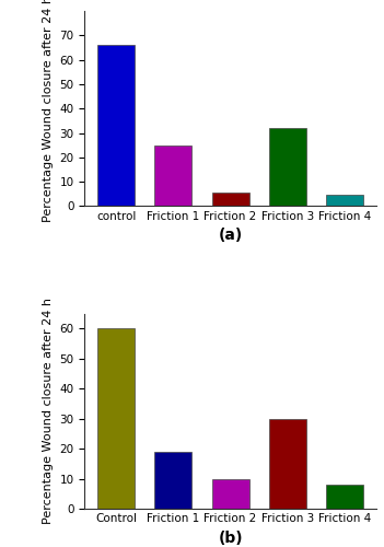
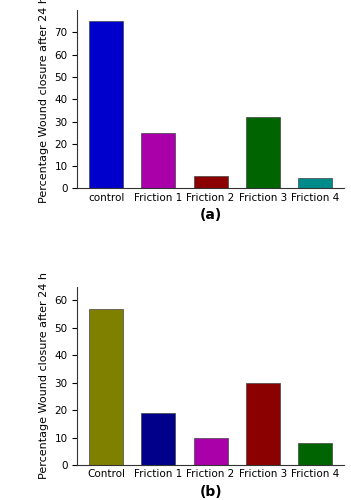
control: 66.0 -> 75.0
Control: 60 -> 57
